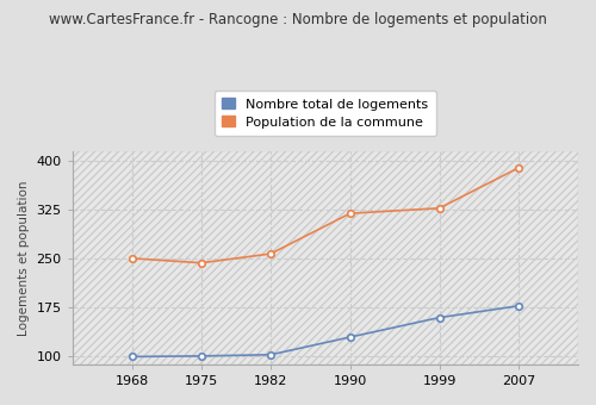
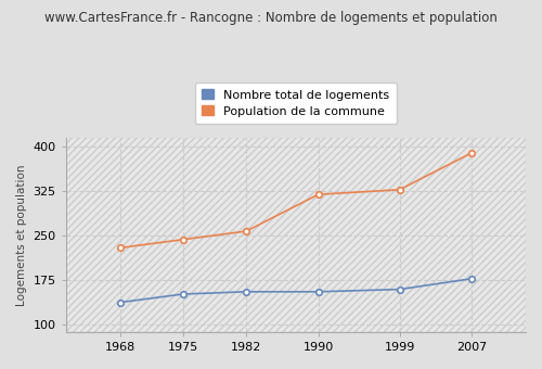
Nombre total de logements/1968: 100 -> 138
Population de la commune/1968: 251 -> 230
Nombre total de logements/1975: 101 -> 152
Nombre total de logements/1982: 103 -> 156
Nombre total de logements/1990: 130 -> 156
